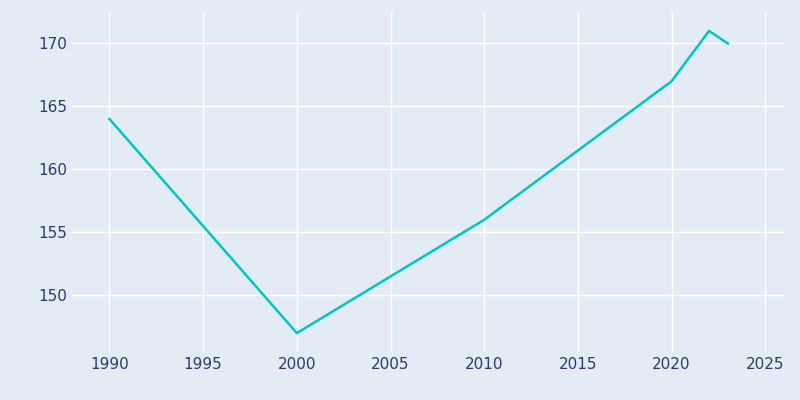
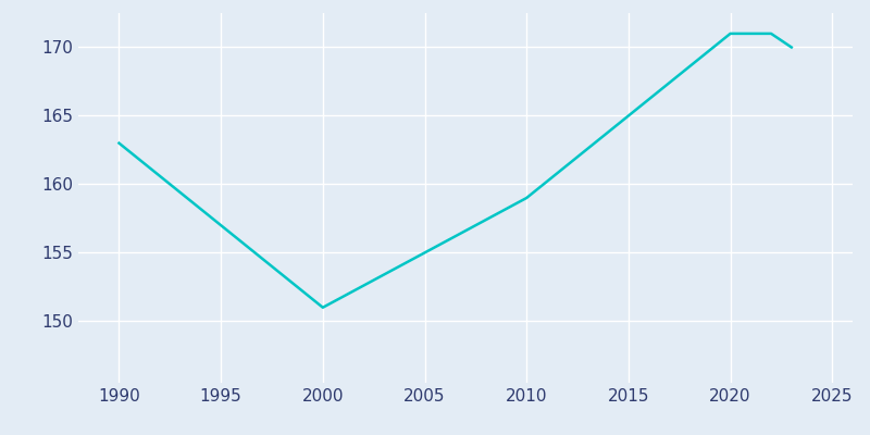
1990: 164 -> 163
2000: 147 -> 151
2010: 156 -> 159
2020: 167 -> 171
